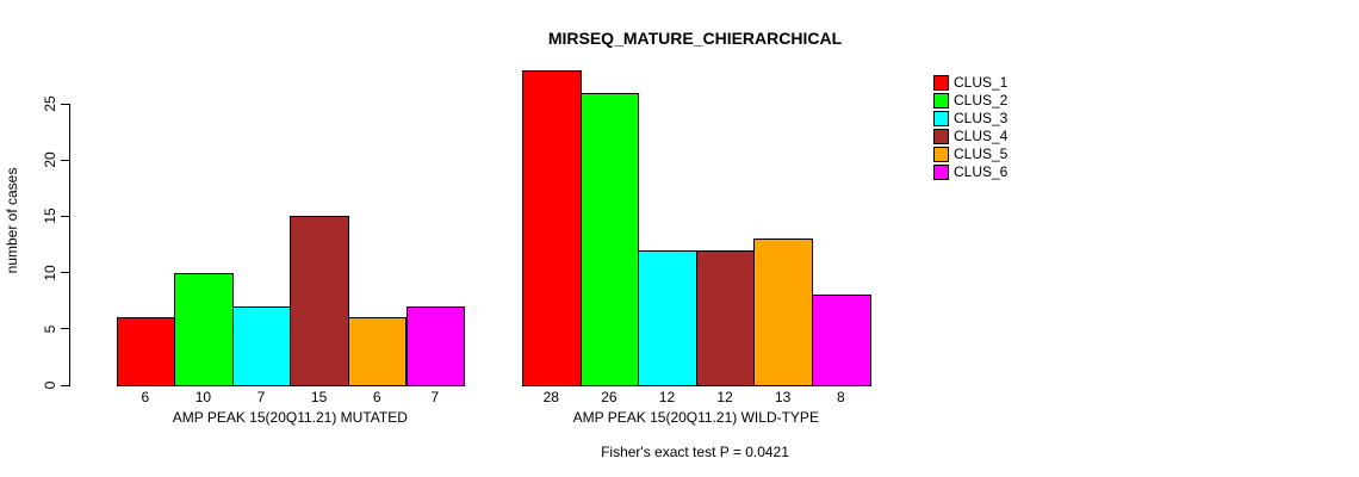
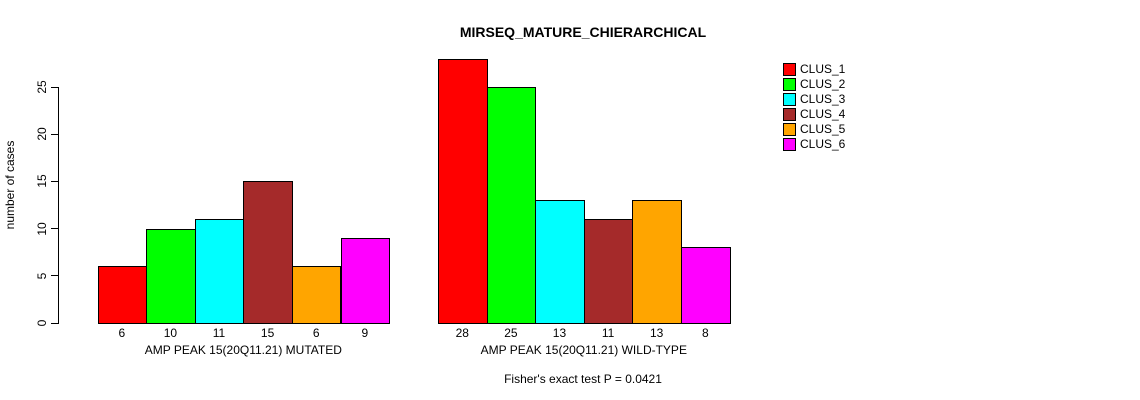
CLUS_3/AMP PEAK 15(20Q11.21) MUTATED: 7 -> 11
CLUS_6/AMP PEAK 15(20Q11.21) MUTATED: 7 -> 9
CLUS_2/AMP PEAK 15(20Q11.21) WILD-TYPE: 26 -> 25
CLUS_3/AMP PEAK 15(20Q11.21) WILD-TYPE: 12 -> 13
CLUS_4/AMP PEAK 15(20Q11.21) WILD-TYPE: 12 -> 11
